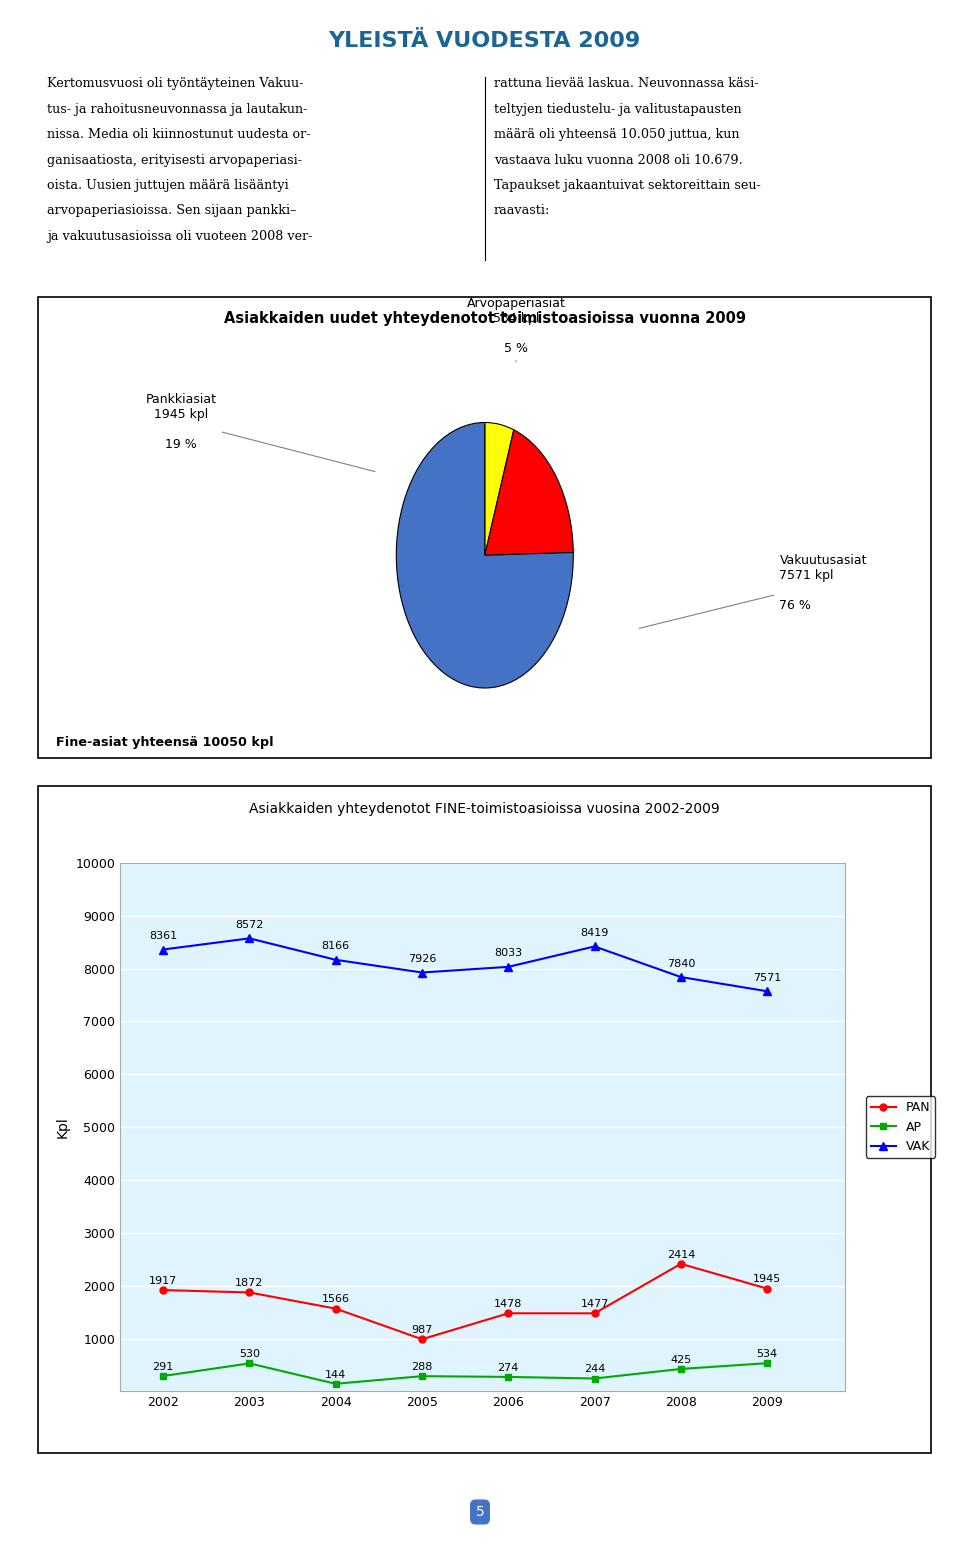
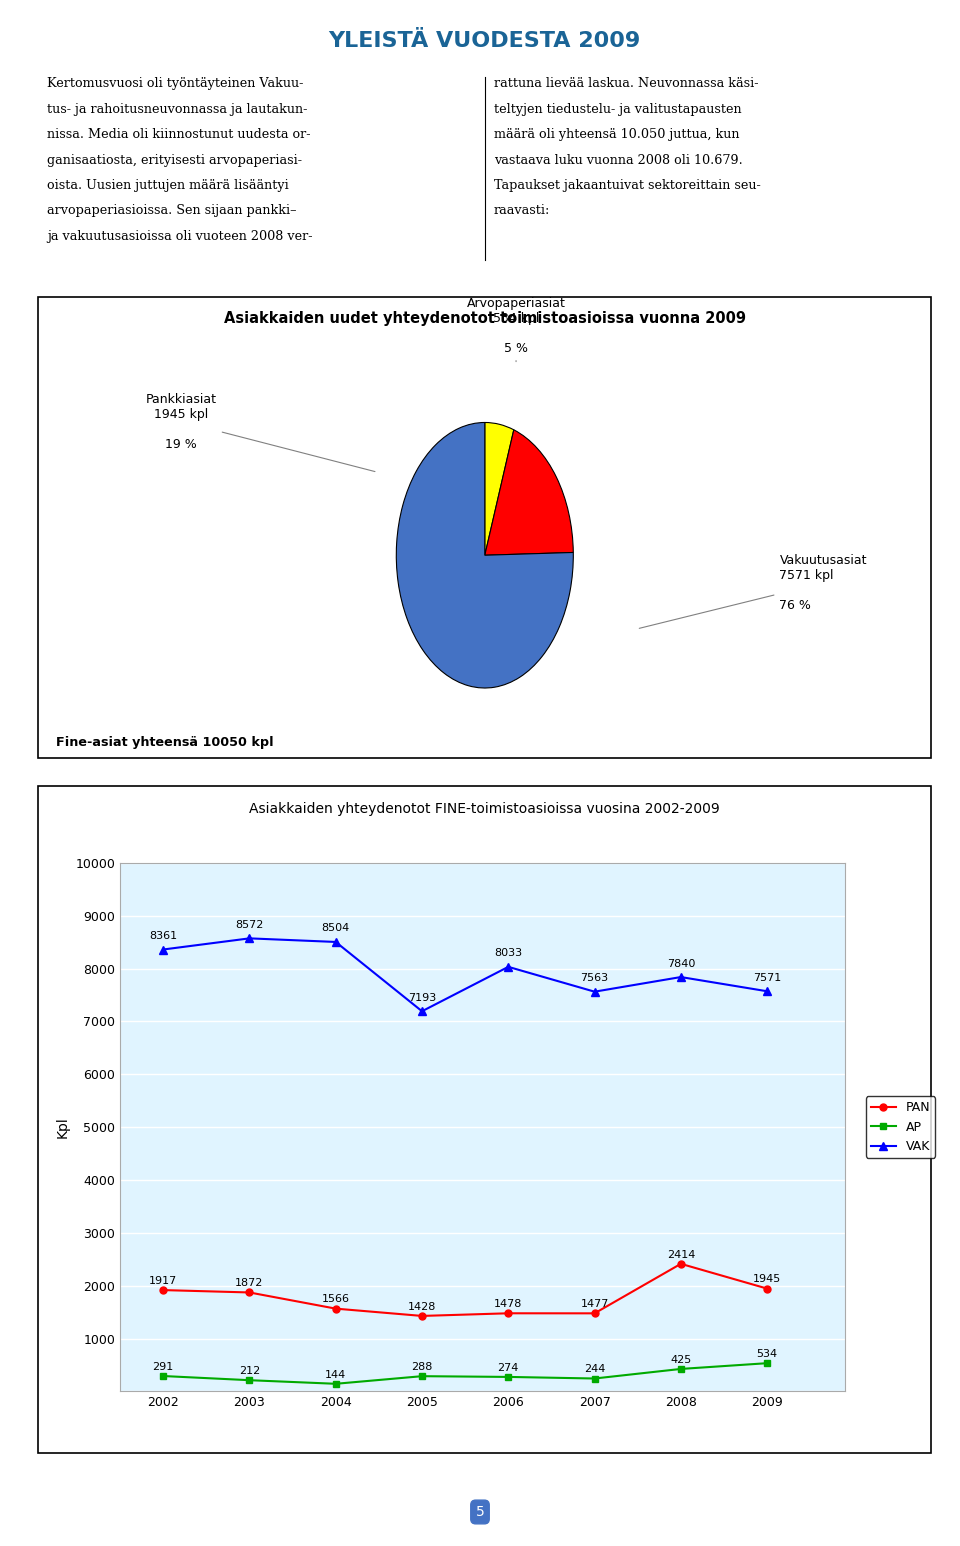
AP/2003: 530 -> 212
VAK/2004: 8166 -> 8504
PAN/2005: 987 -> 1428
VAK/2005: 7926 -> 7193
VAK/2007: 8419 -> 7563
